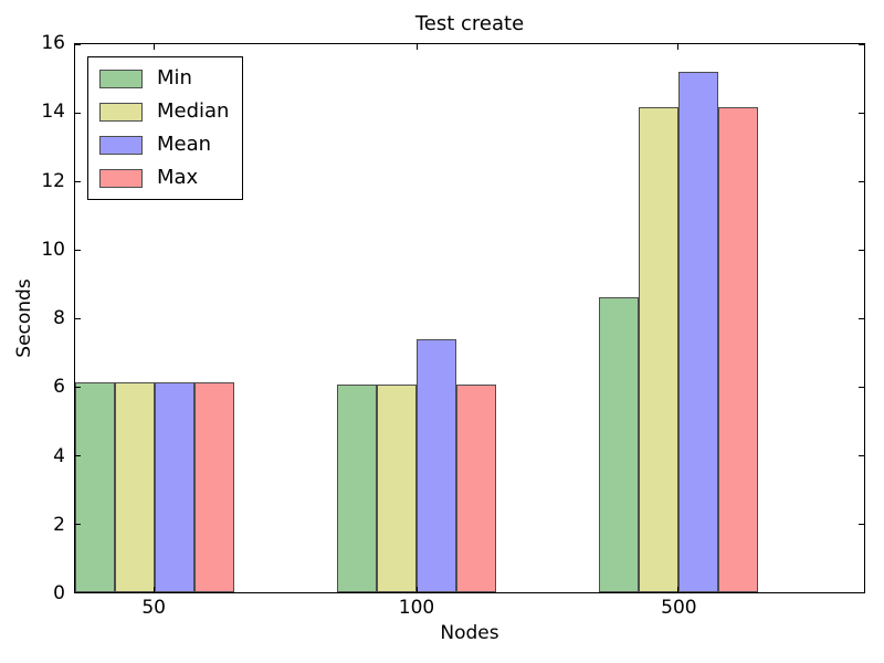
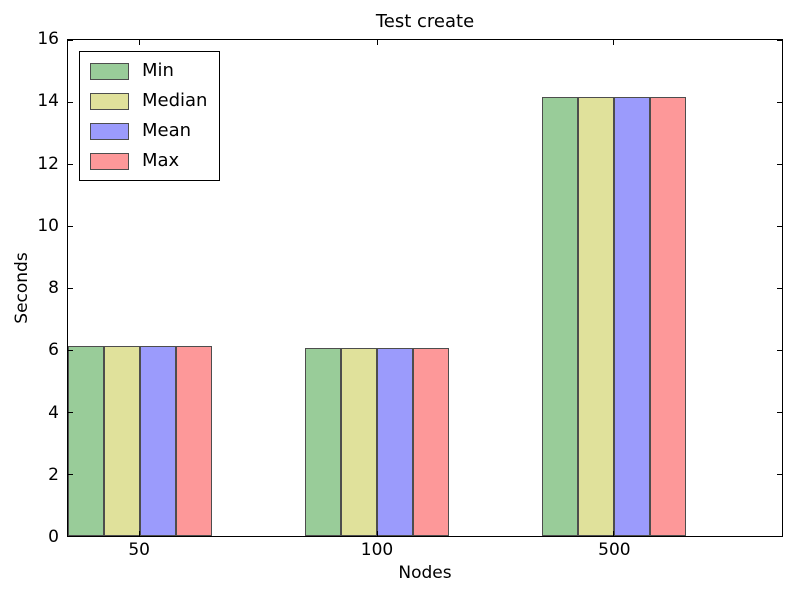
Mean/100: 7.4 -> 6.1
Min/500: 8.6 -> 14.2
Mean/500: 15.2 -> 14.2
